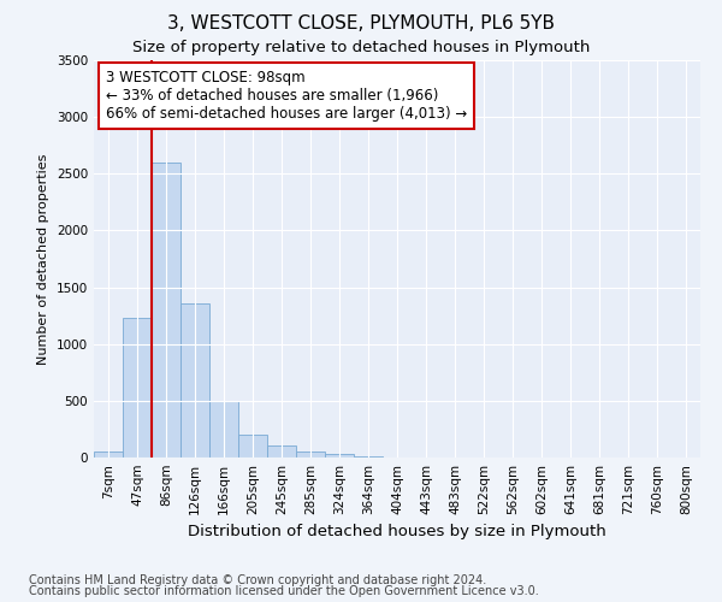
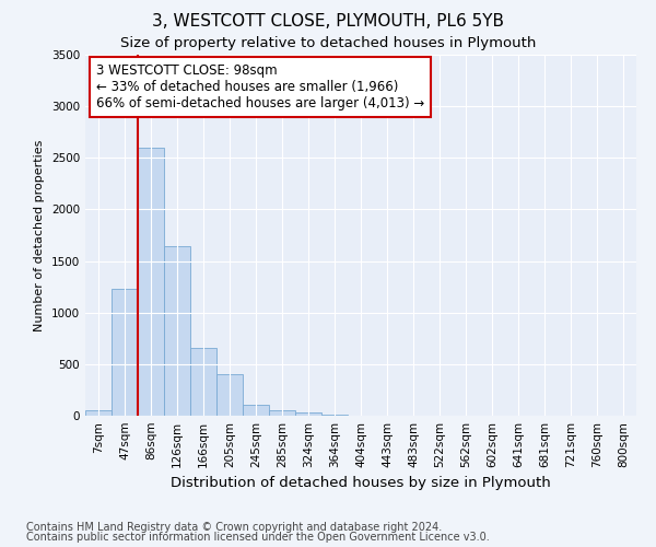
126sqm: 1360 -> 1640
166sqm: 500 -> 660
205sqm: 200 -> 400
